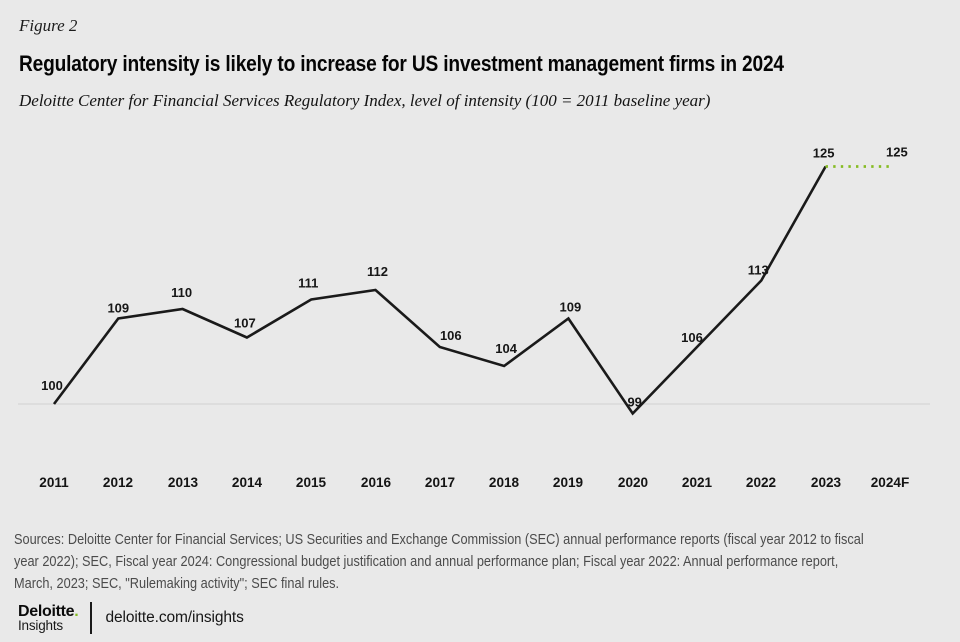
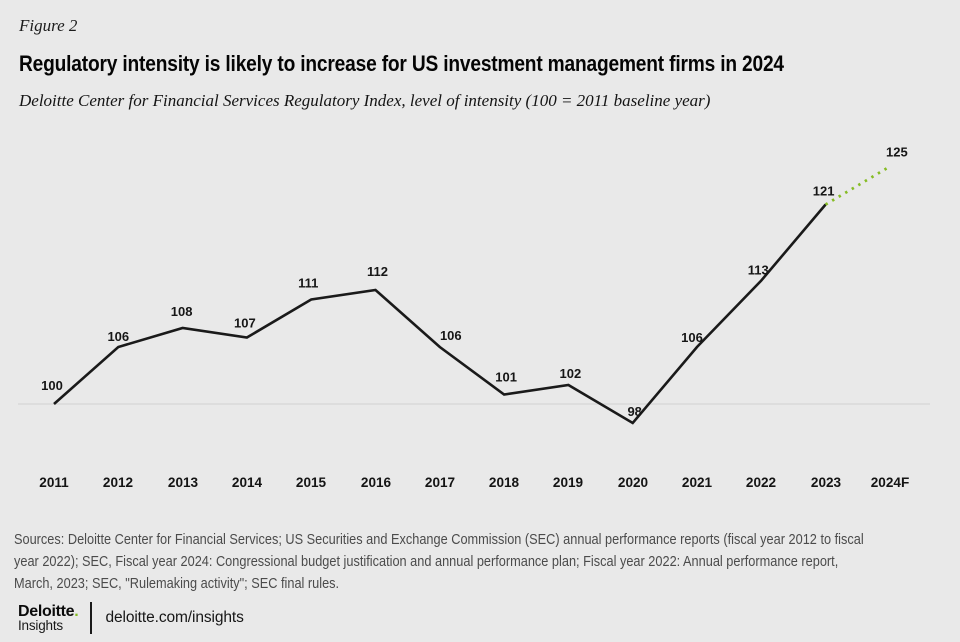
2012: 109 -> 106
2013: 110 -> 108
2018: 104 -> 101
2019: 109 -> 102
2020: 99 -> 98
2023: 125 -> 121
